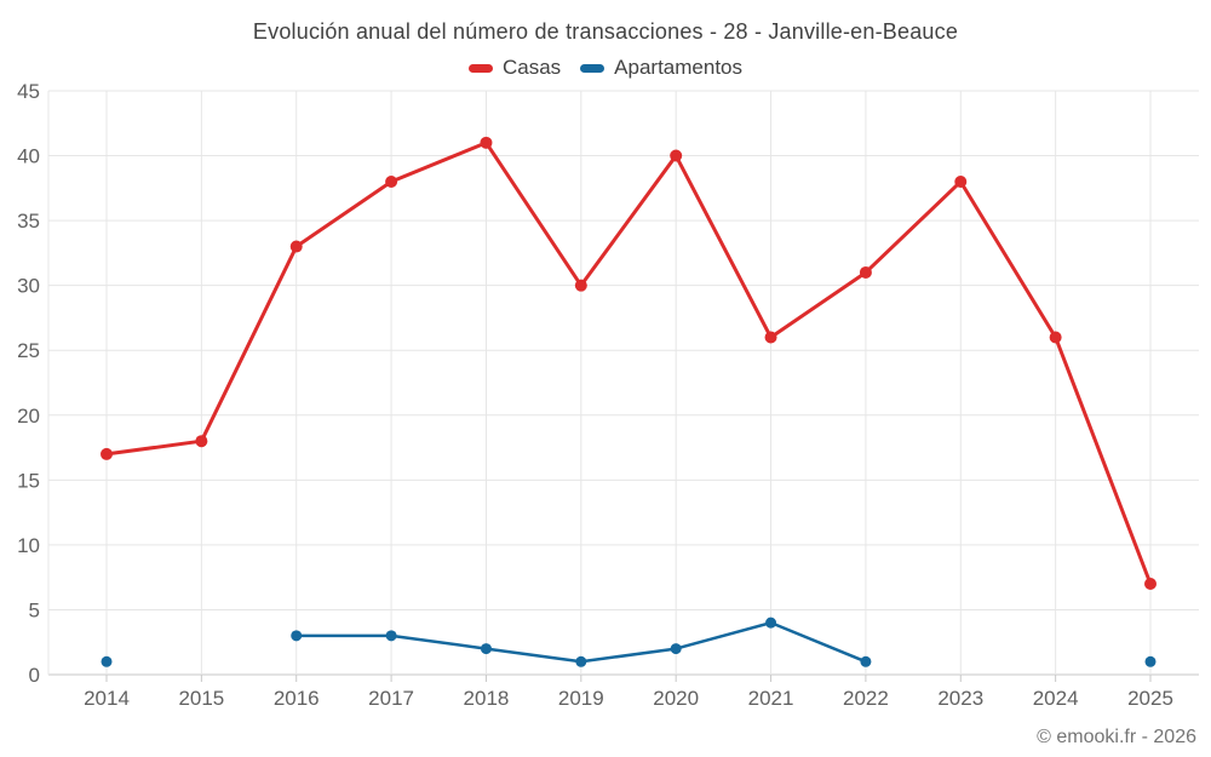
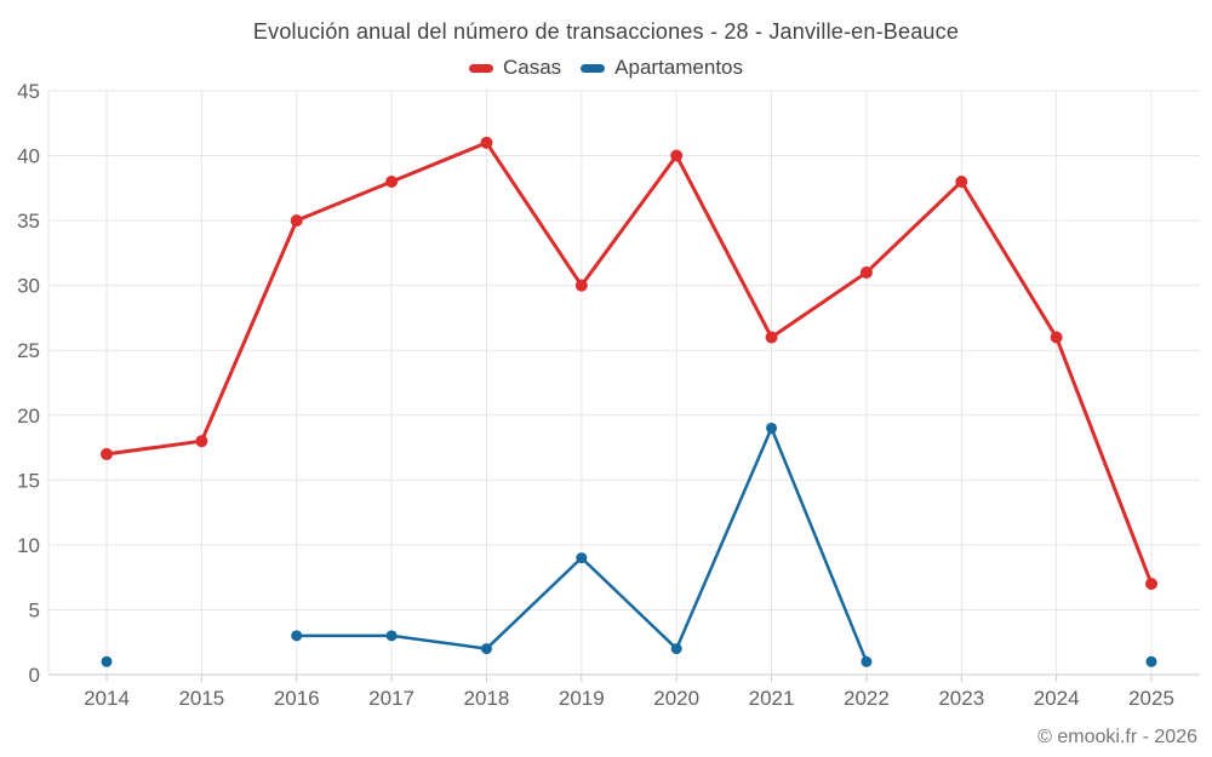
Casas/2016: 33 -> 35
Apartamentos/2019: 1 -> 9
Apartamentos/2021: 4 -> 19
